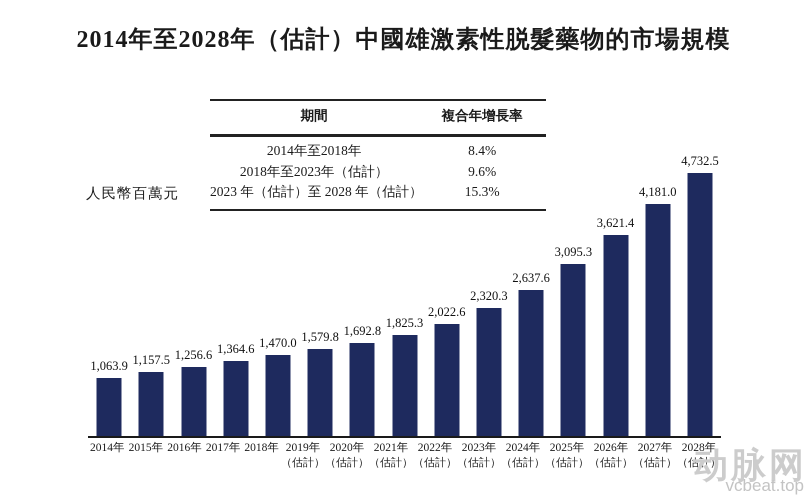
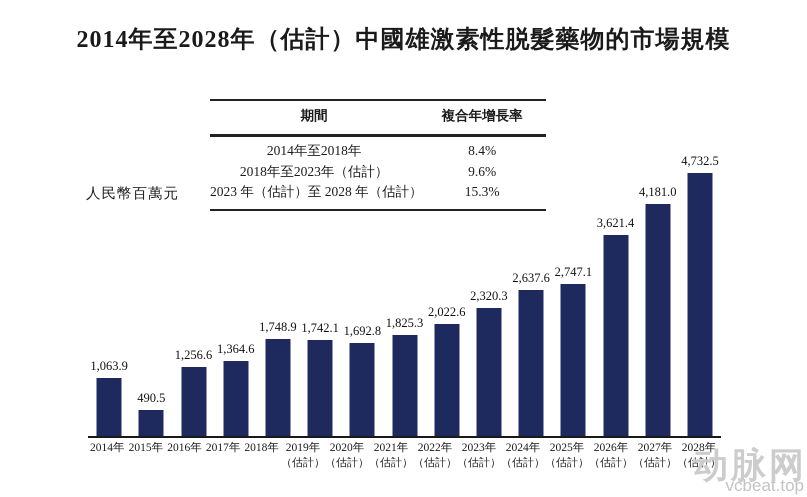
2015年: 1,157.5 -> 490.5
2018年: 1,470.0 -> 1,748.9
2019年: 1,579.8 -> 1,742.1
2025年: 3,095.3 -> 2,747.1
